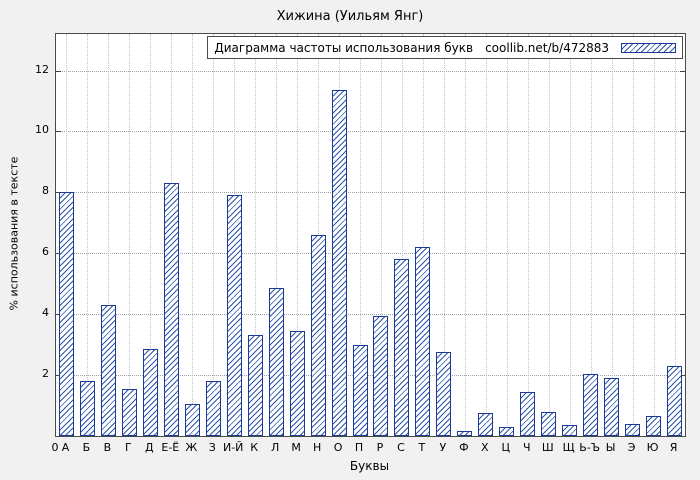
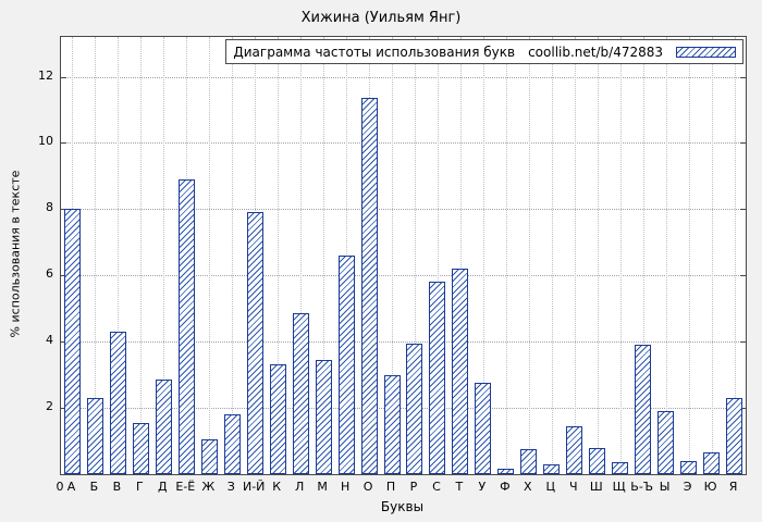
Б: 1.8 -> 2.3
Е-Ё: 8.3 -> 8.9
Ь-Ъ: 2.0 -> 3.9
